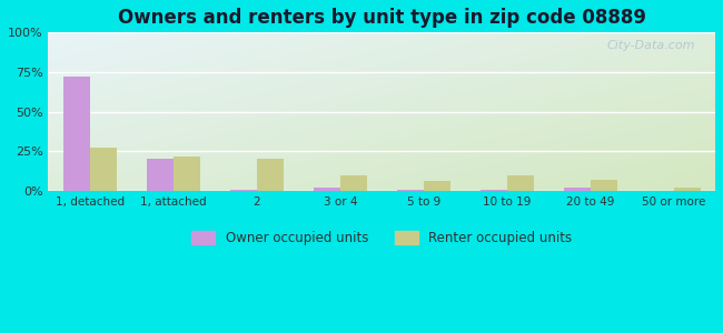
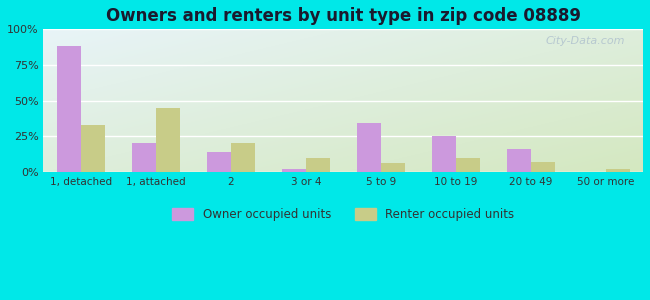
Owner occupied units/1, detached: 72% -> 88%
Renter occupied units/1, detached: 27% -> 33%
Renter occupied units/1, attached: 22% -> 45%
Owner occupied units/2: 0% -> 14%
Owner occupied units/5 to 9: 0% -> 34%
Owner occupied units/10 to 19: 0% -> 25%
Owner occupied units/20 to 49: 2% -> 16%
